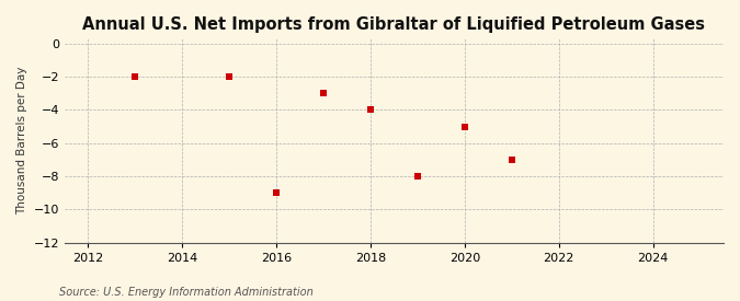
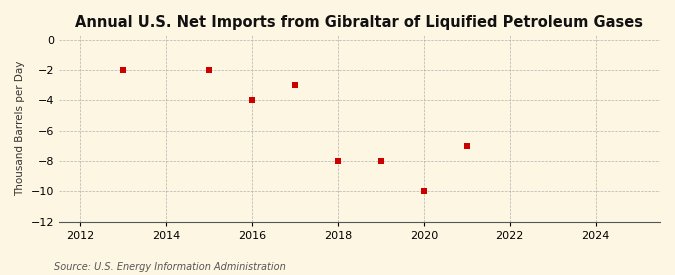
2016: -9 -> -4
2018: -4 -> -8
2020: -5 -> -10
